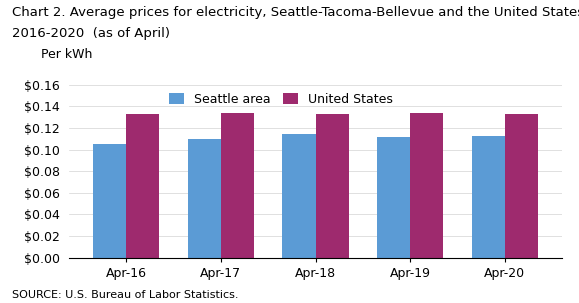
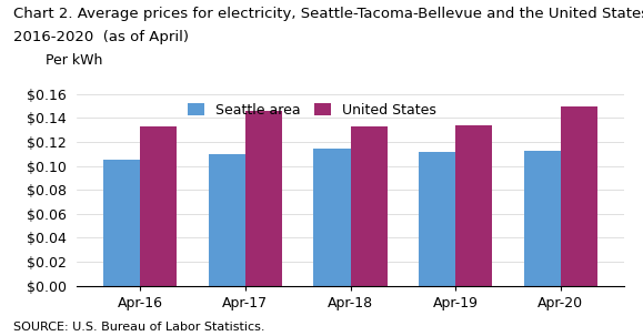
United States/Apr-17: $0.134 -> $0.146
United States/Apr-20: $0.133 -> $0.150
